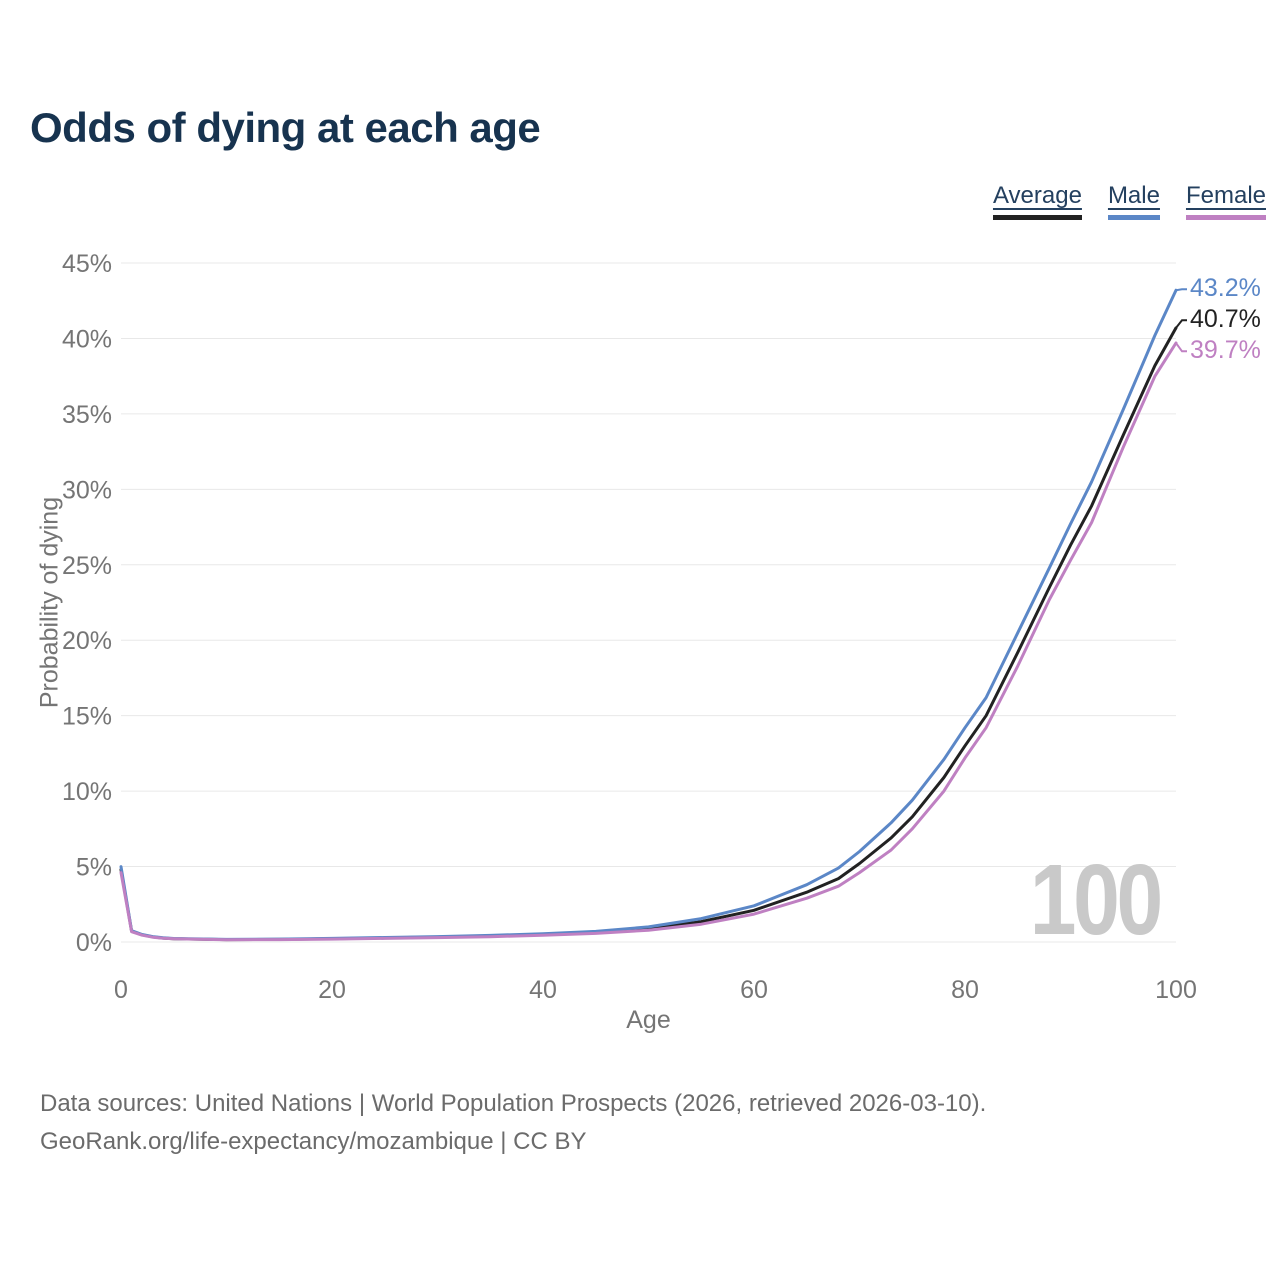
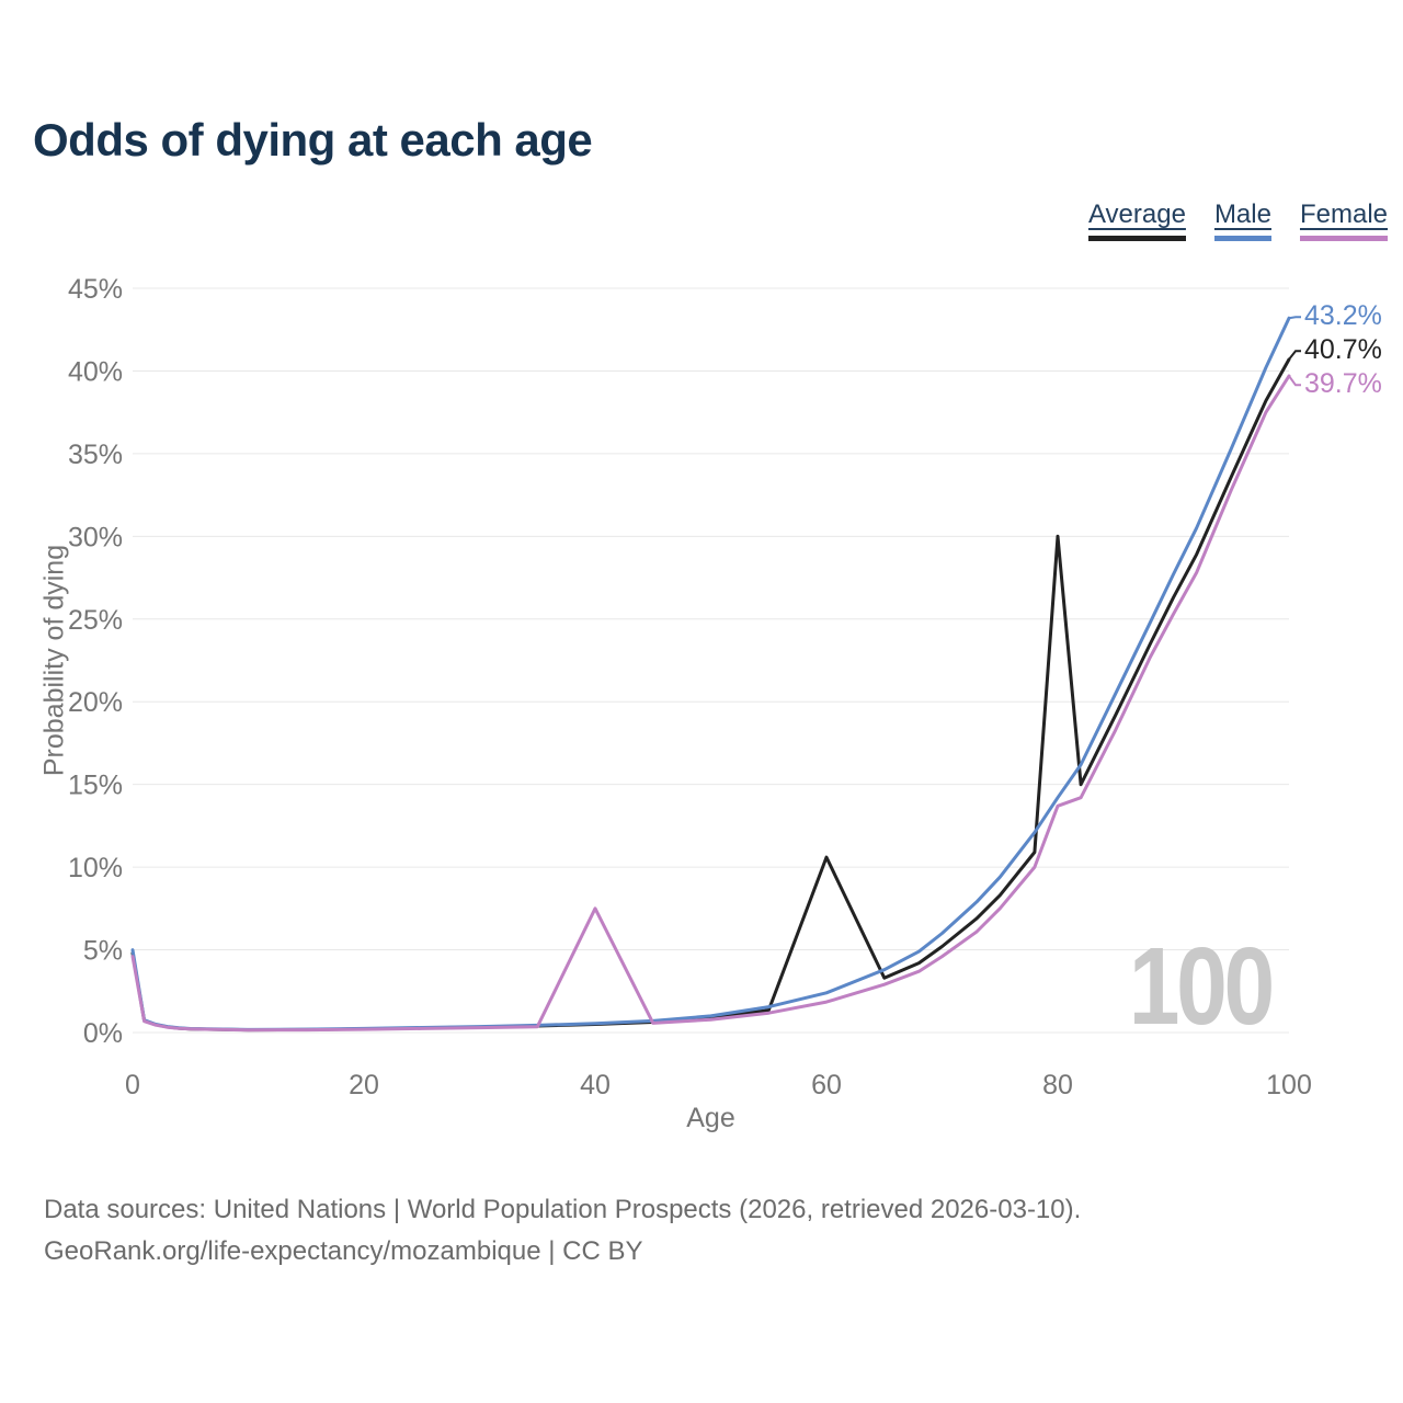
Female/40: 0.5% -> 7.5%
Average/60: 2.1% -> 10.6%
Average/80: 13.0% -> 30.0%
Female/80: 12.2% -> 13.7%
